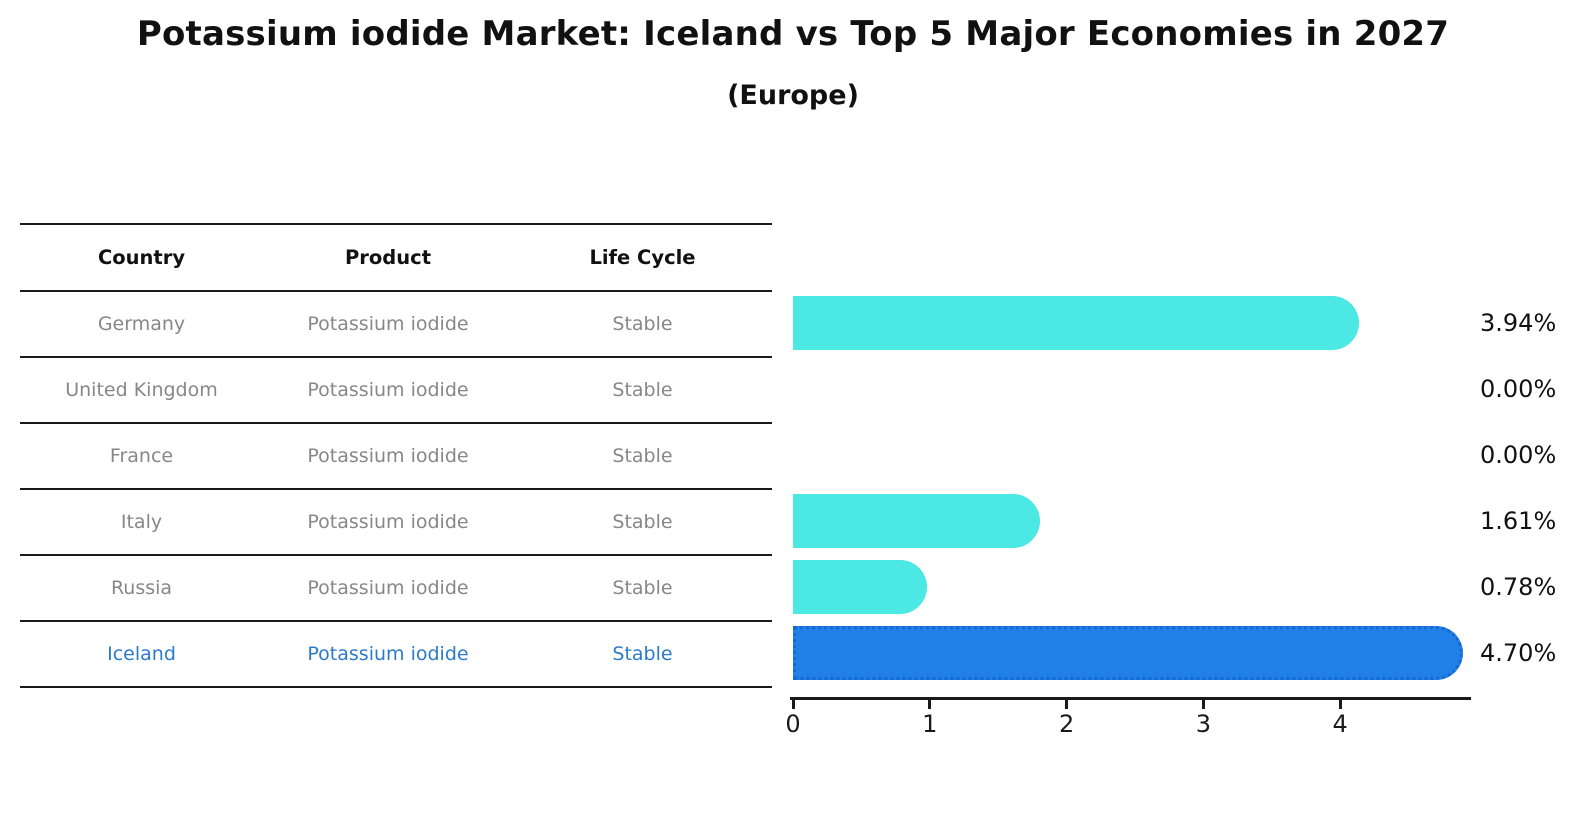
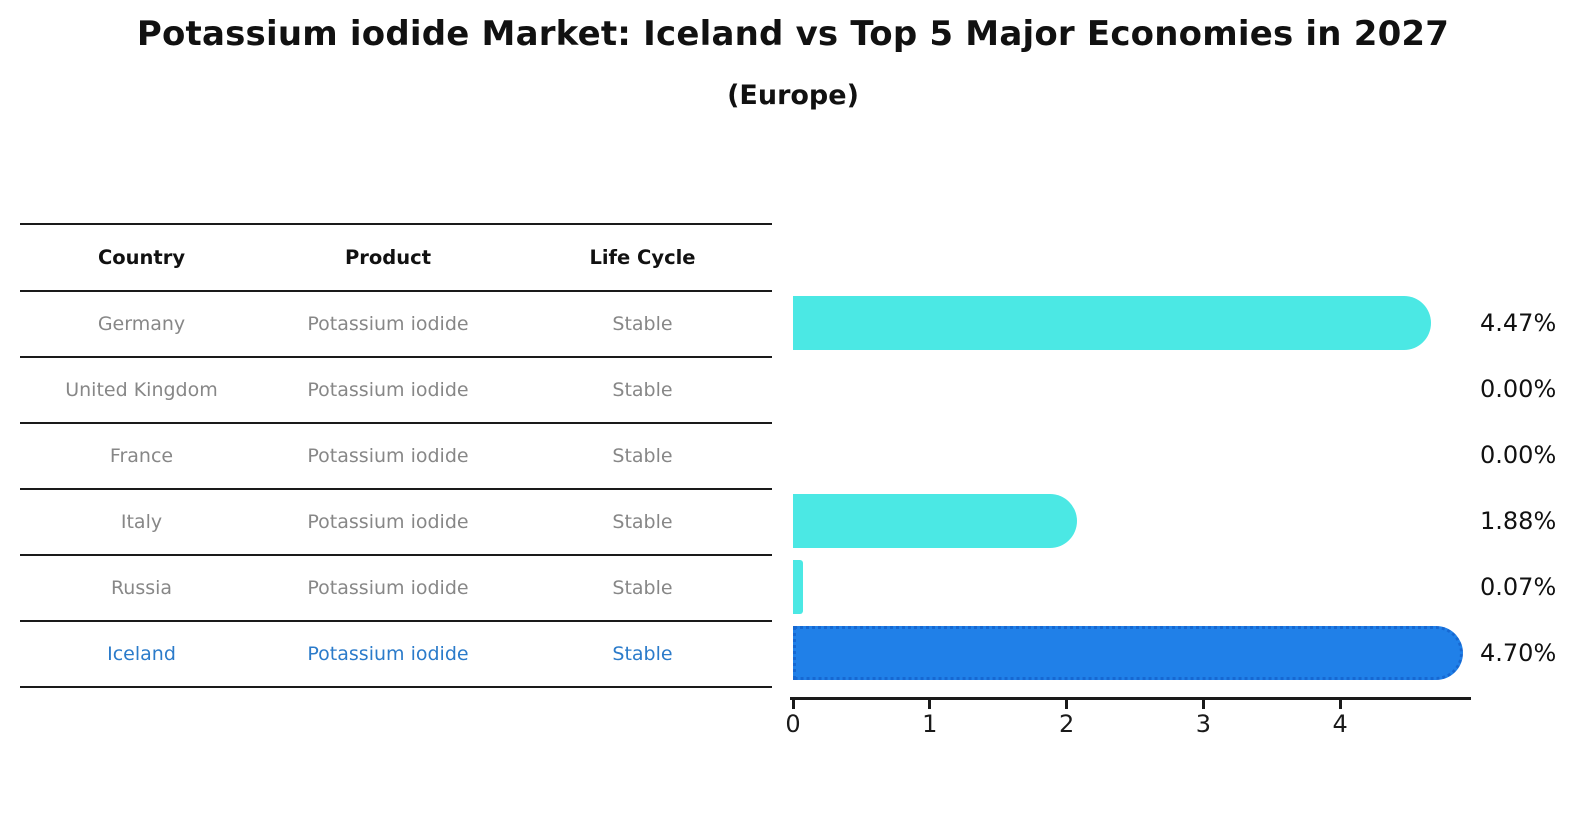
Germany: 3.94% -> 4.47%
Italy: 1.61% -> 1.88%
Russia: 0.78% -> 0.07%
